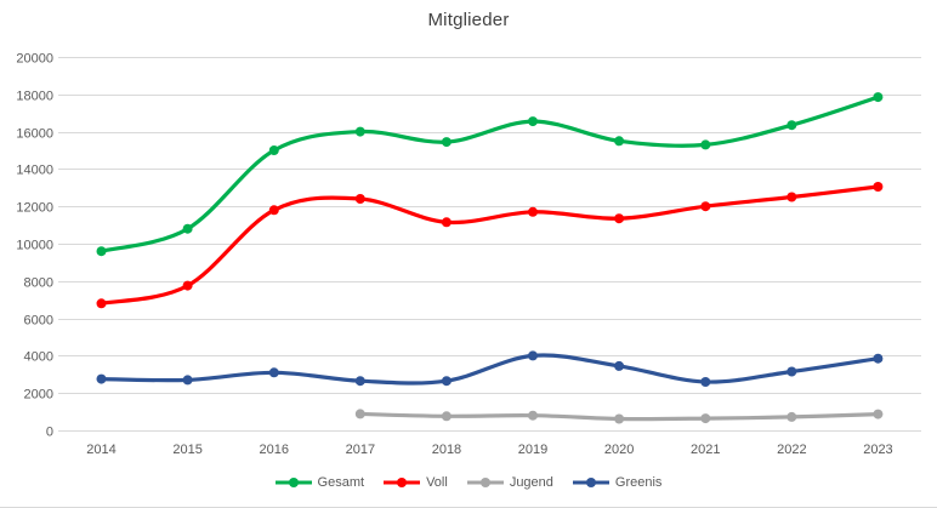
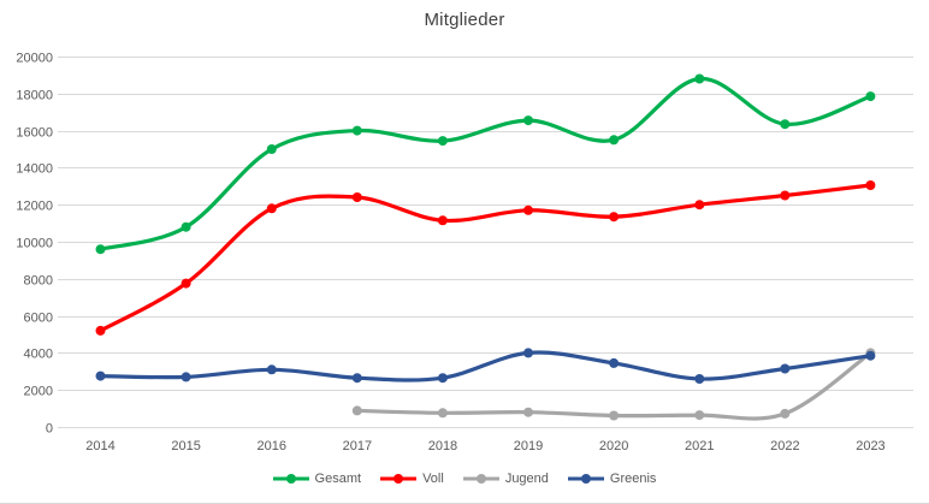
Voll/2014: 6800 -> 5200
Gesamt/2021: 15300 -> 18800
Jugend/2023: 900 -> 4000
